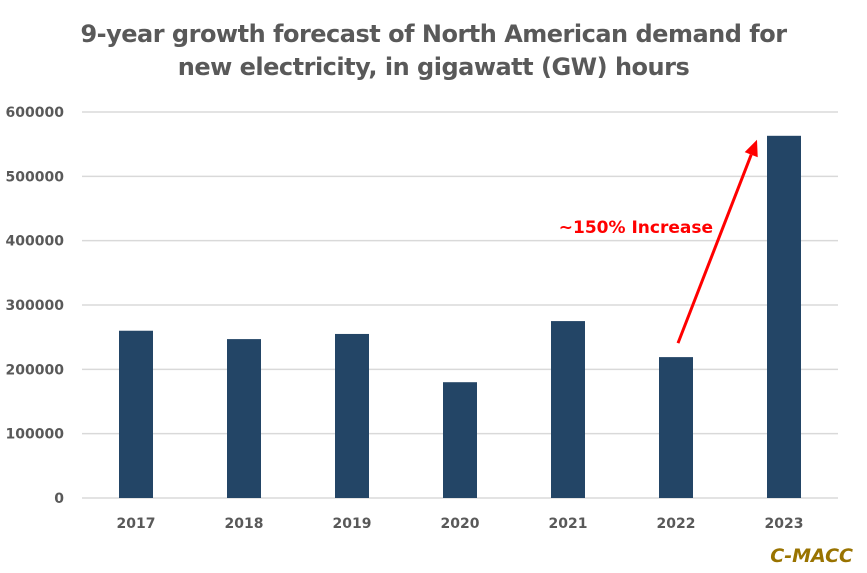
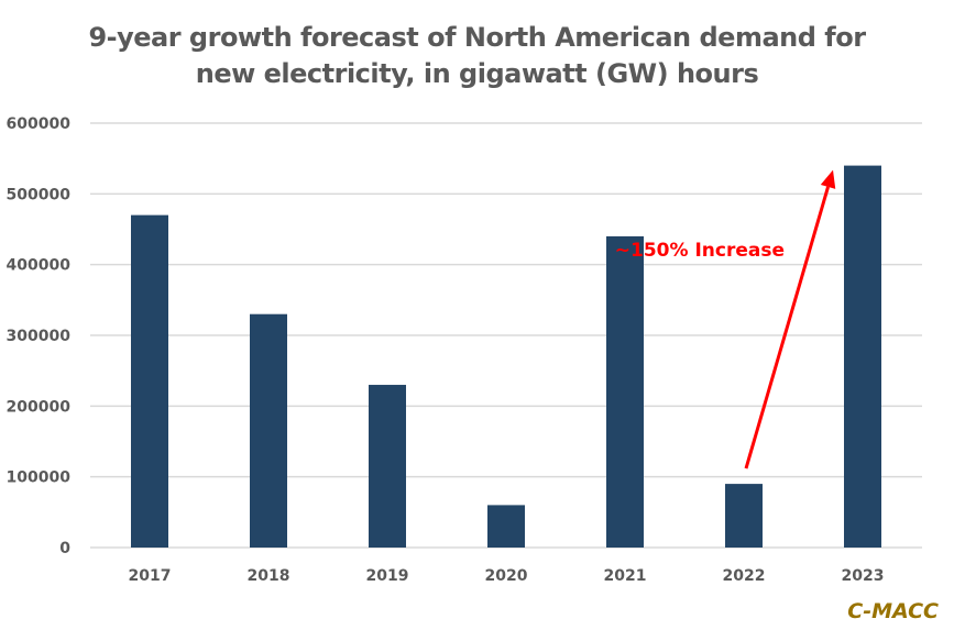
2017: 260000 -> 470000
2018: 250000 -> 330000
2019: 260000 -> 230000
2020: 180000 -> 60000
2021: 280000 -> 440000
2022: 220000 -> 90000
2023: 560000 -> 540000
